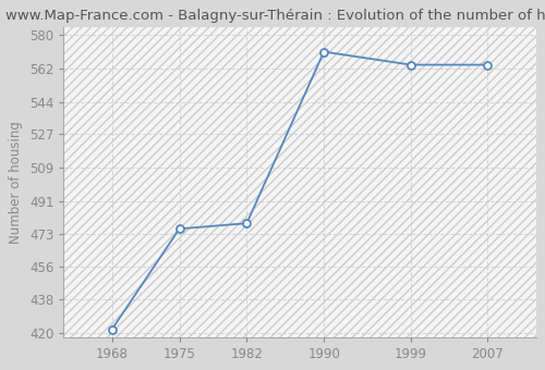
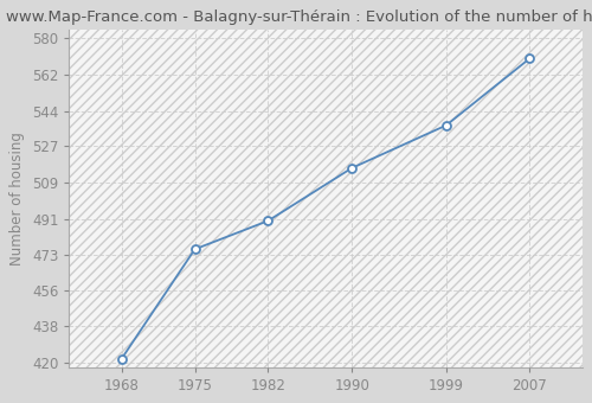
1982: 479 -> 490
1990: 571 -> 516
1999: 564 -> 537
2007: 564 -> 570
